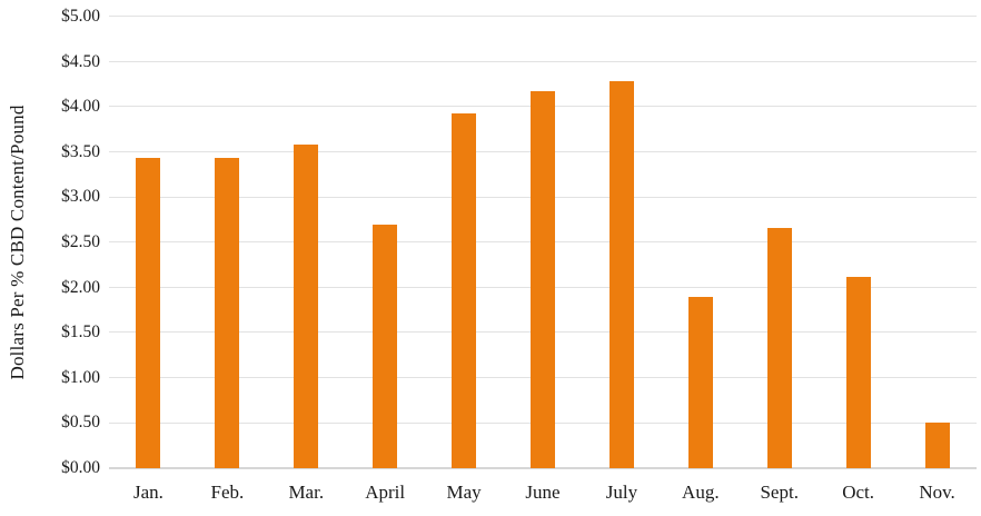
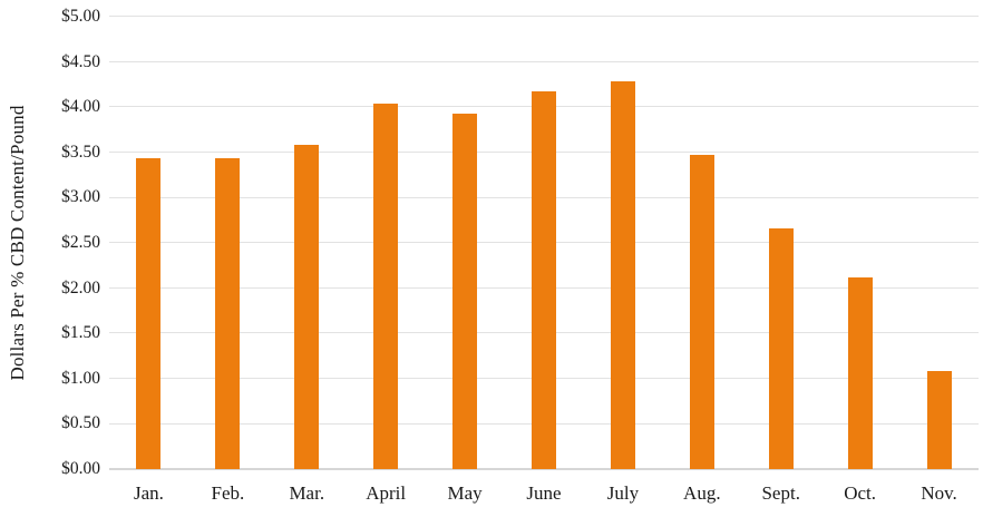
April: $2.7 -> $4.0
Aug.: $1.9 -> $3.5
Nov.: $0.5 -> $1.1
